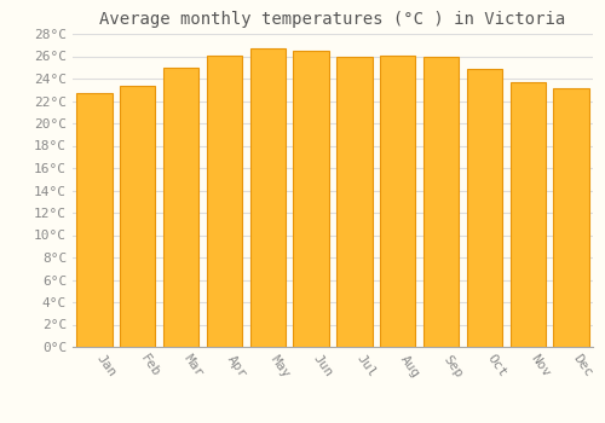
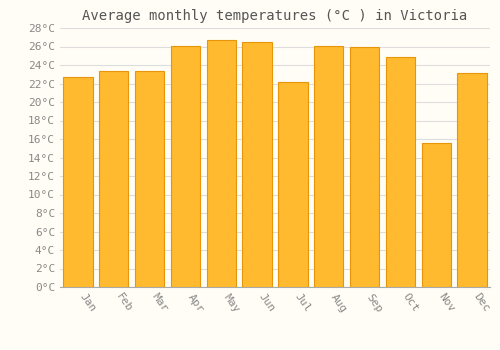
Mar: 25.0°C -> 23.4°C
Jul: 26.0°C -> 22.2°C
Nov: 23.7°C -> 15.6°C
